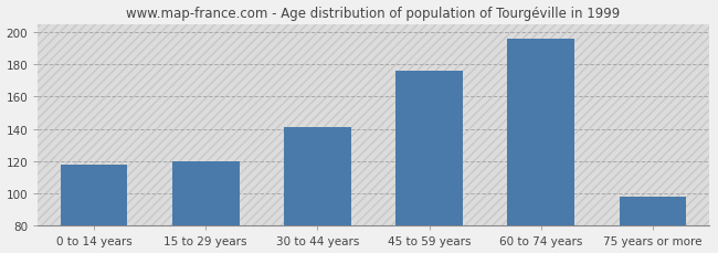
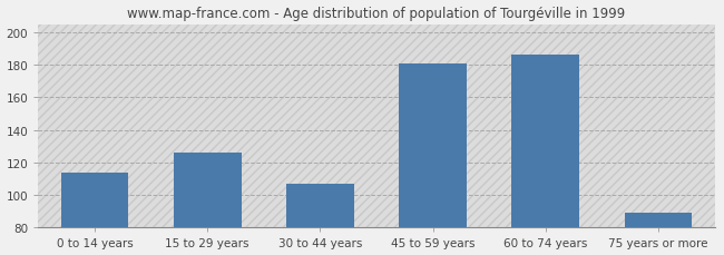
0 to 14 years: 118 -> 114
15 to 29 years: 120 -> 126
30 to 44 years: 141 -> 107
45 to 59 years: 176 -> 181
60 to 74 years: 196 -> 186
75 years or more: 98 -> 89
